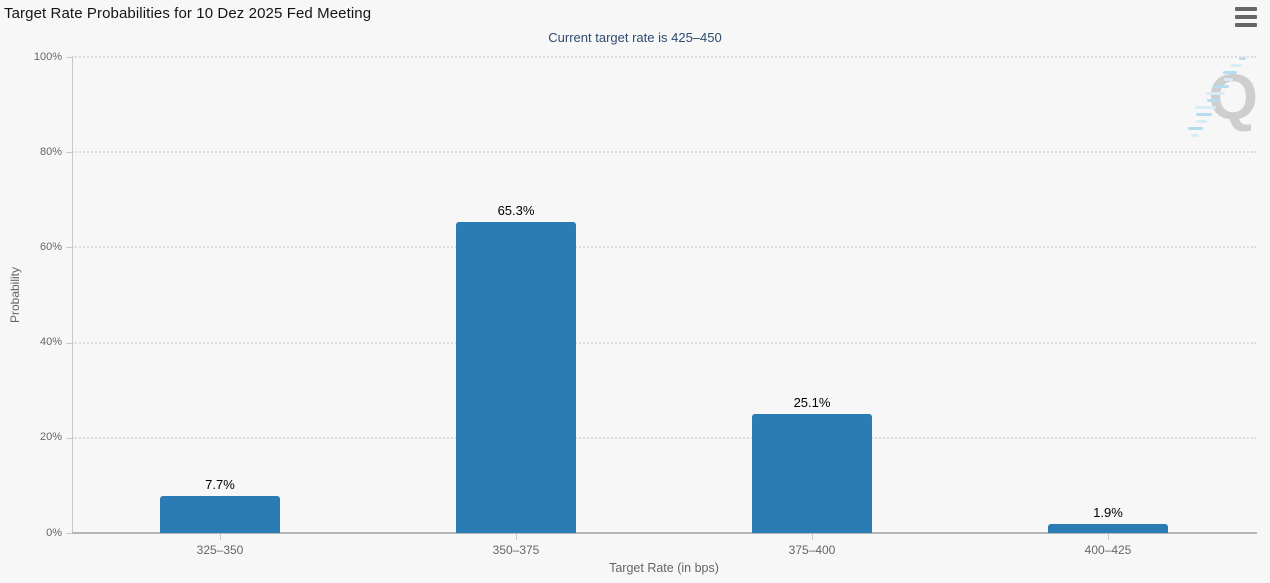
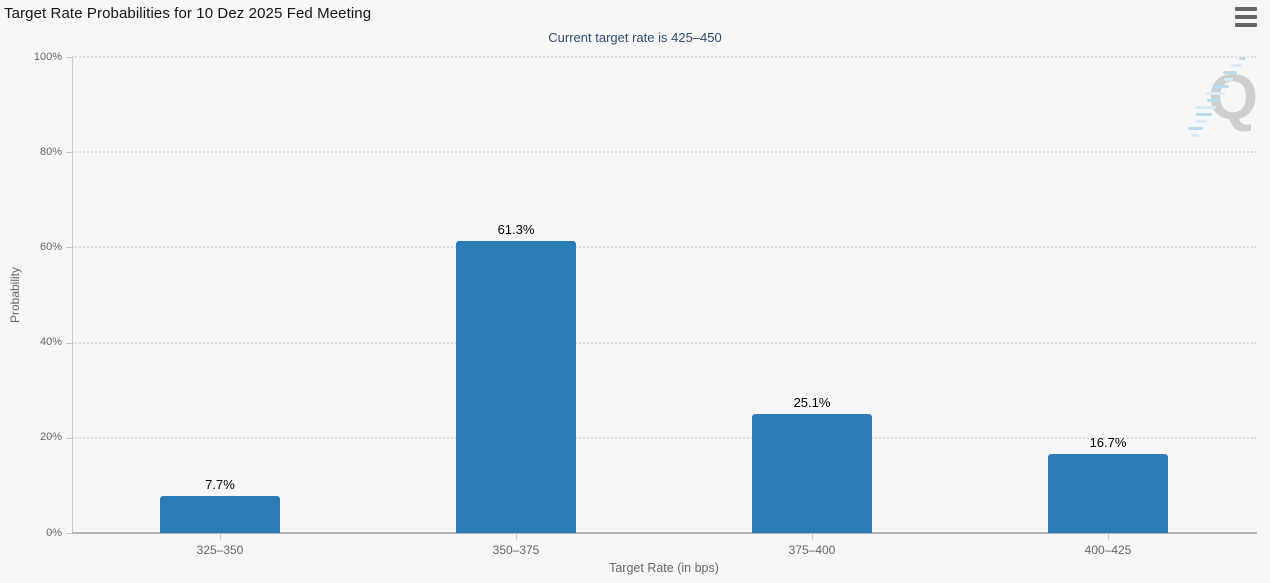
350–375: 65.3% -> 61.3%
400–425: 1.9% -> 16.7%
